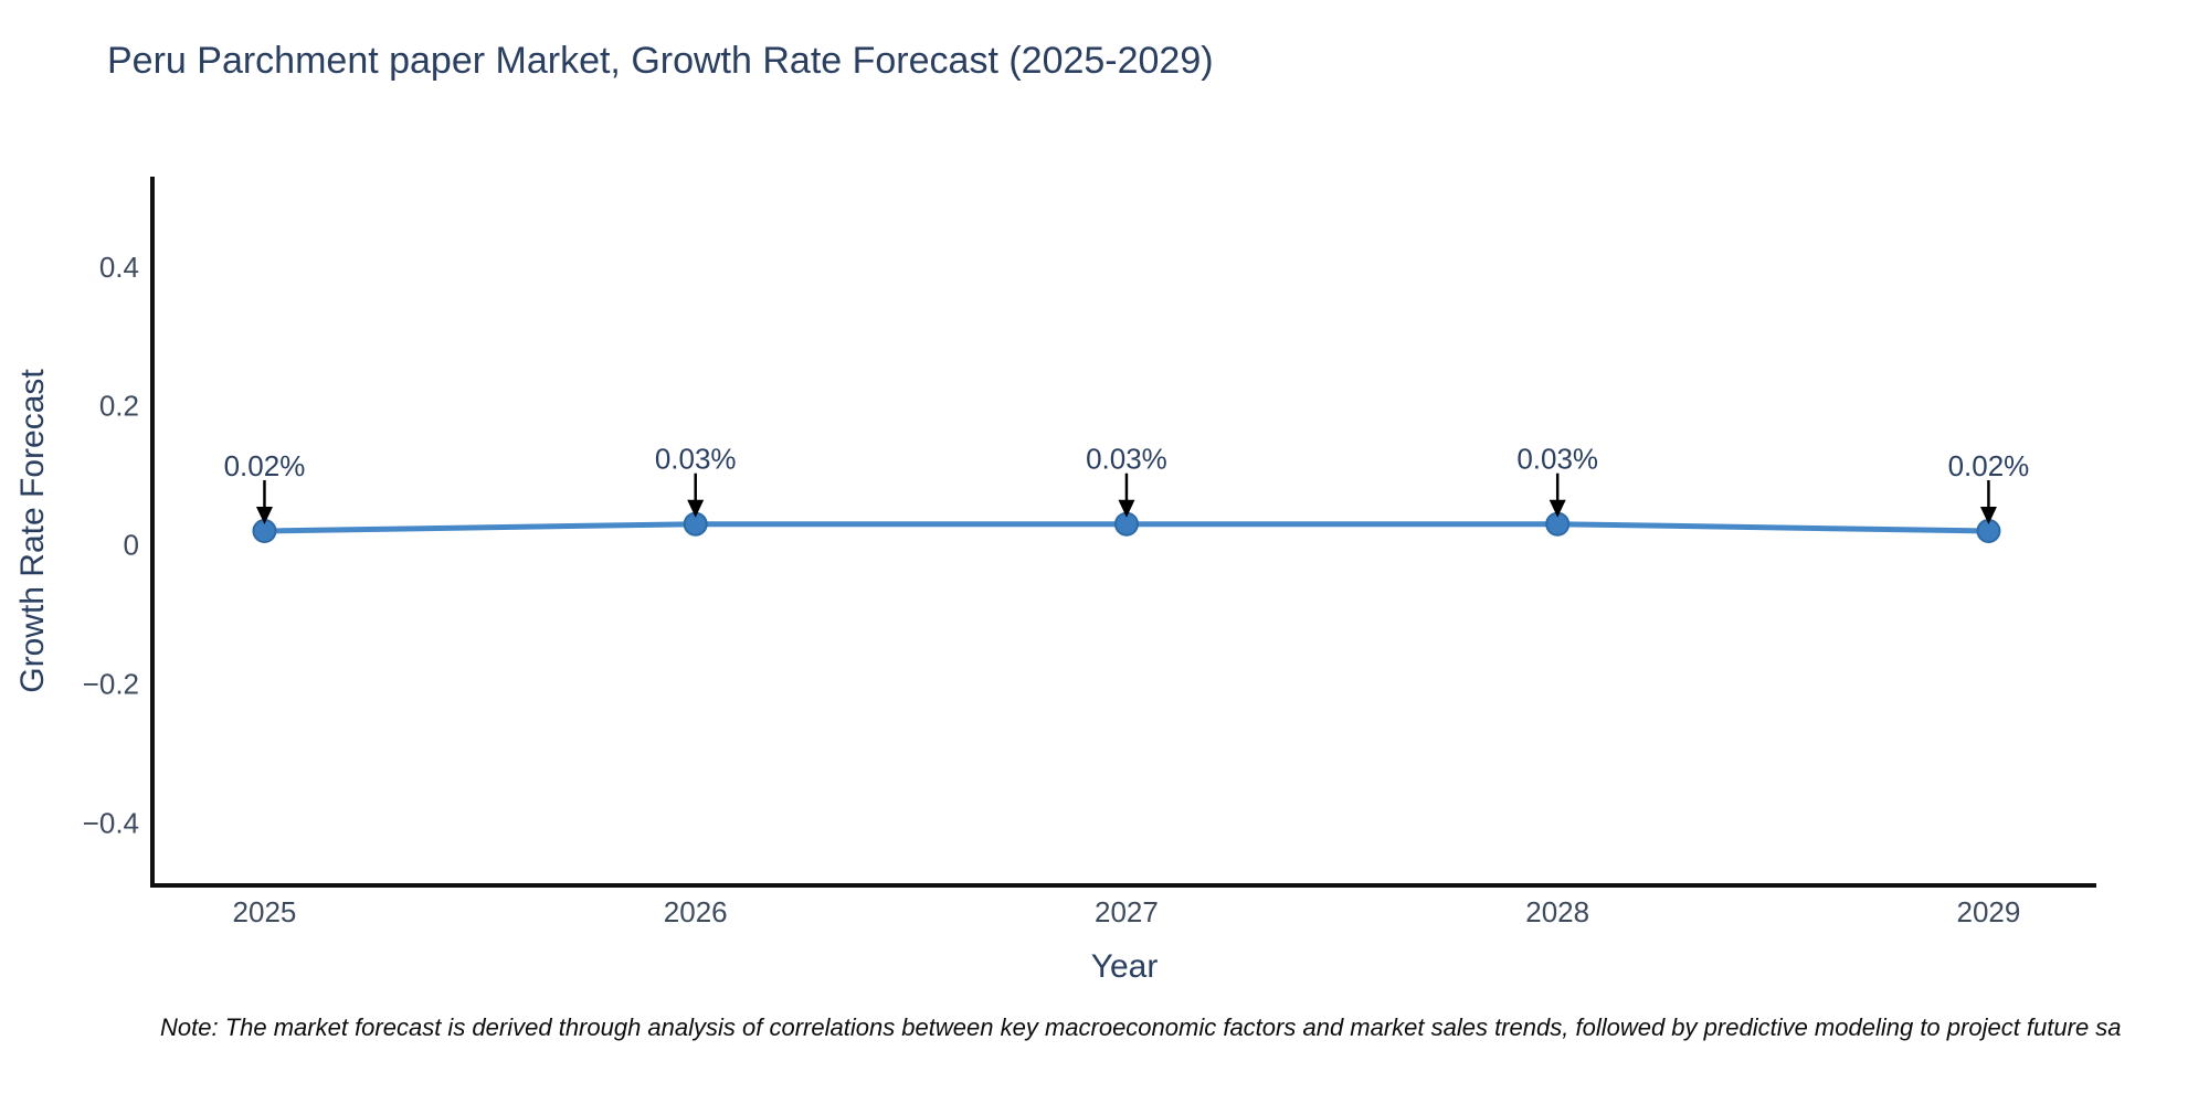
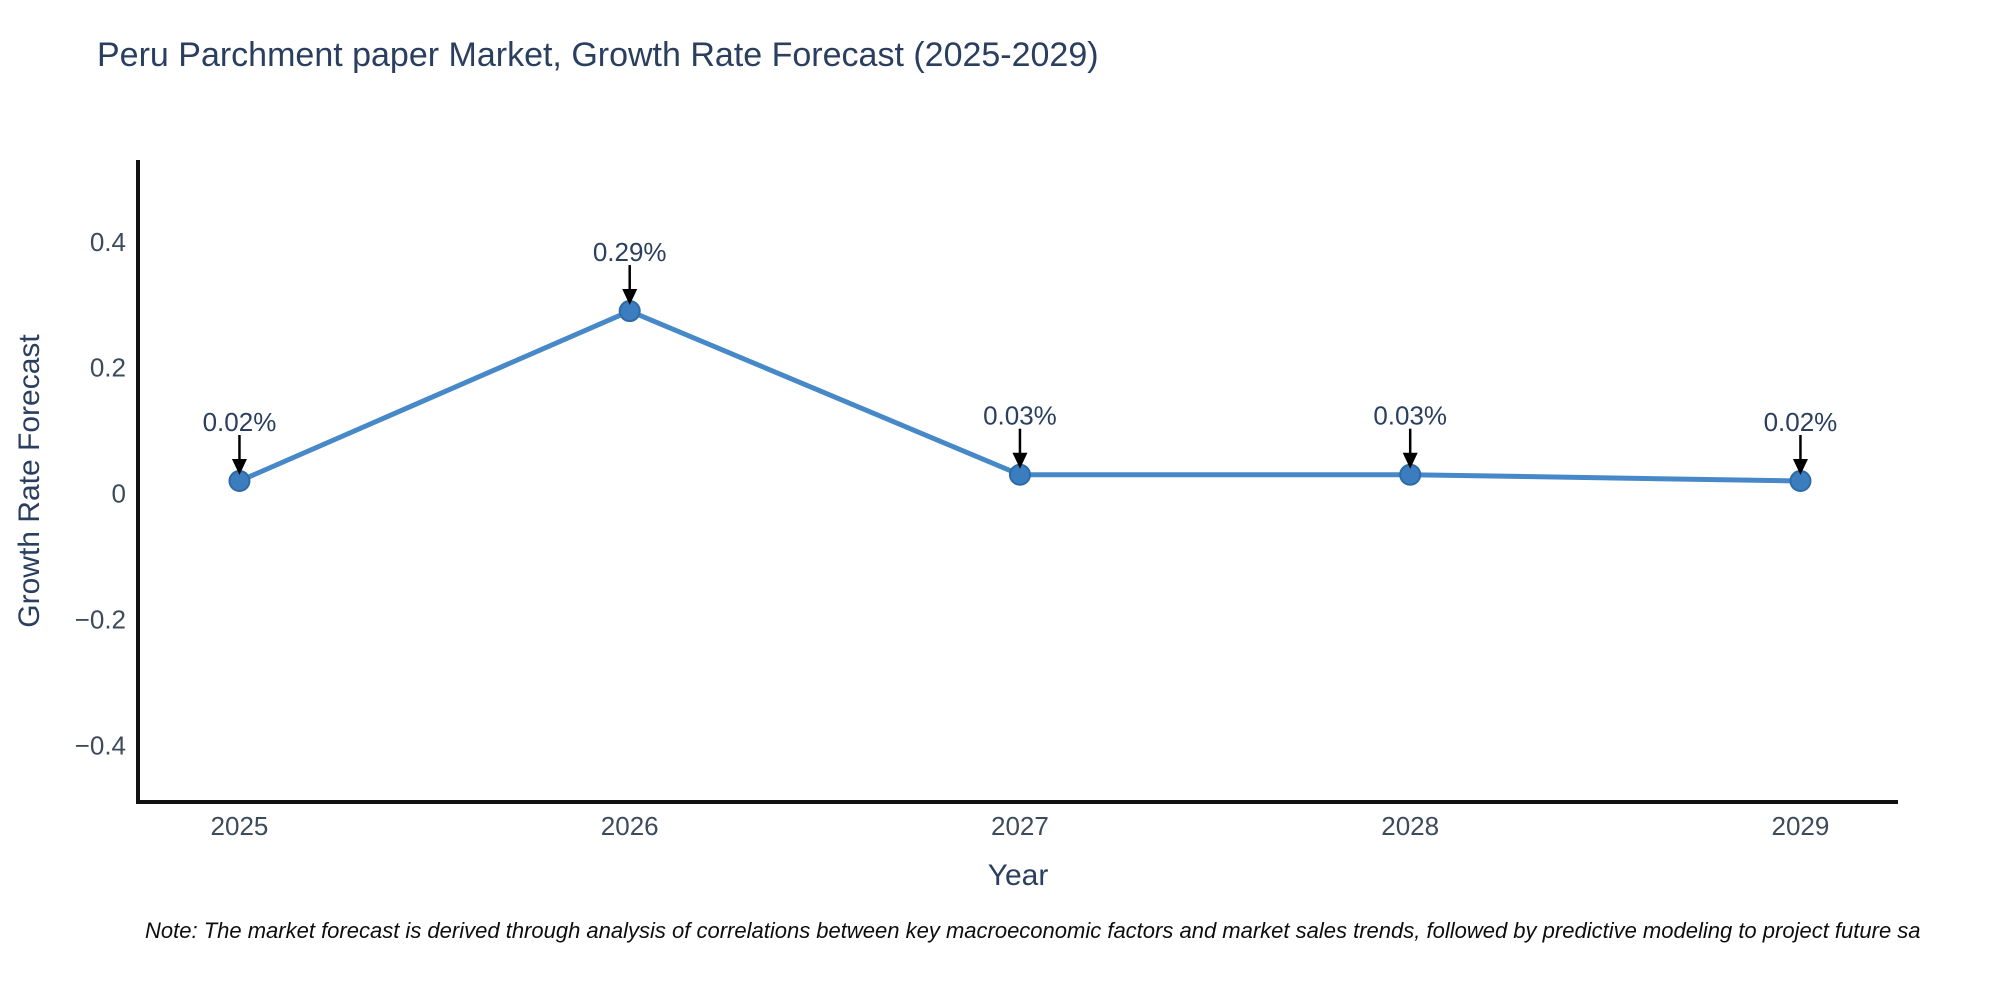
2026: 0.03% -> 0.29%
